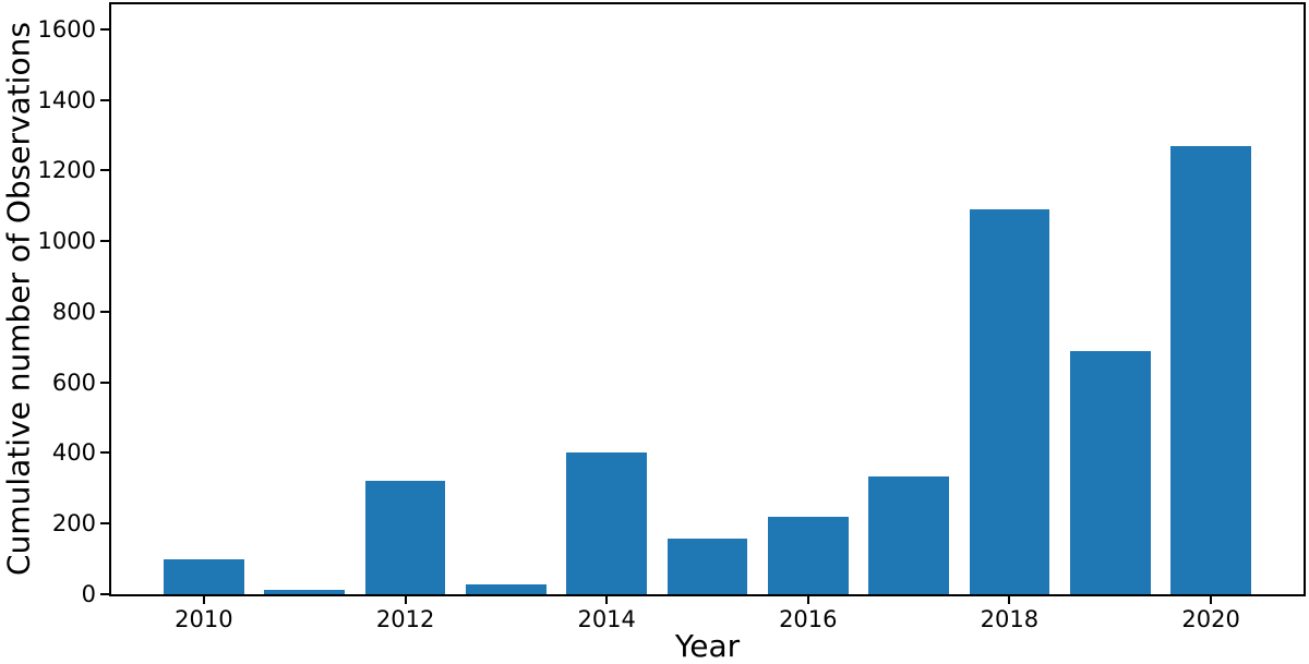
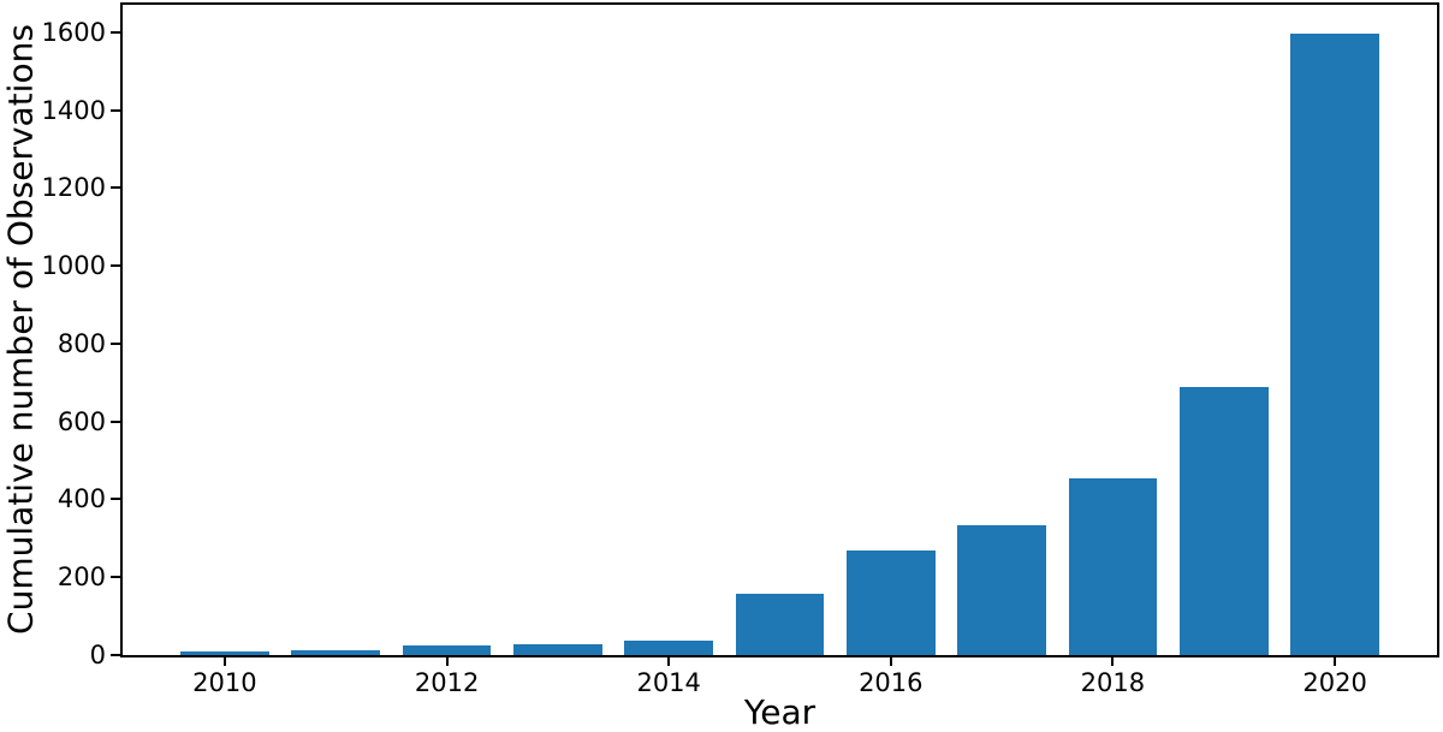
2010: 100 -> 10
2012: 320 -> 20
2014: 400 -> 40
2016: 220 -> 270
2018: 1090 -> 460
2020: 1270 -> 1600
